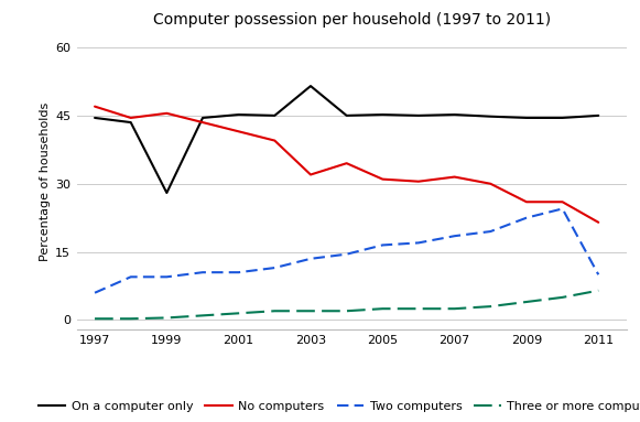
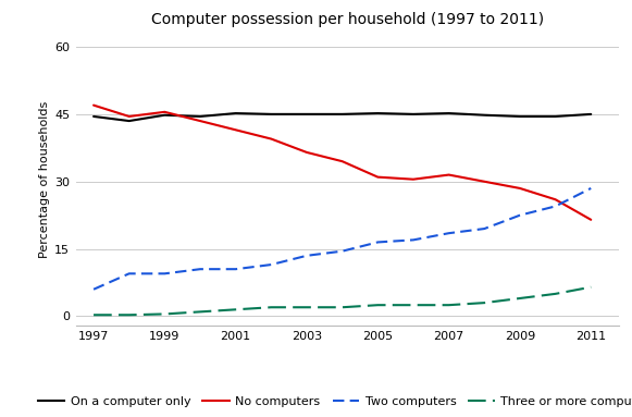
On a computer only/1999: 28.0 -> 44.8
On a computer only/2003: 51.5 -> 45.0
No computers/2003: 32.0 -> 36.5
No computers/2009: 26.0 -> 28.5
Two computers/2011: 10.0 -> 28.5
